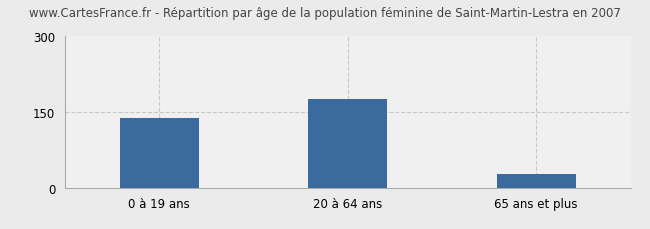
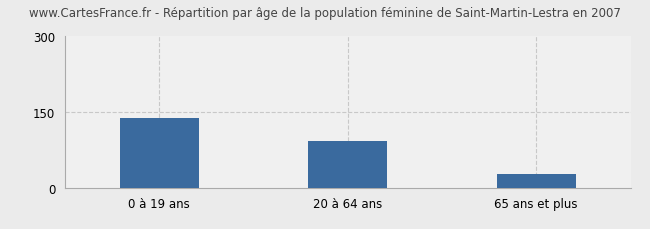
20 à 64 ans: 176 -> 92
